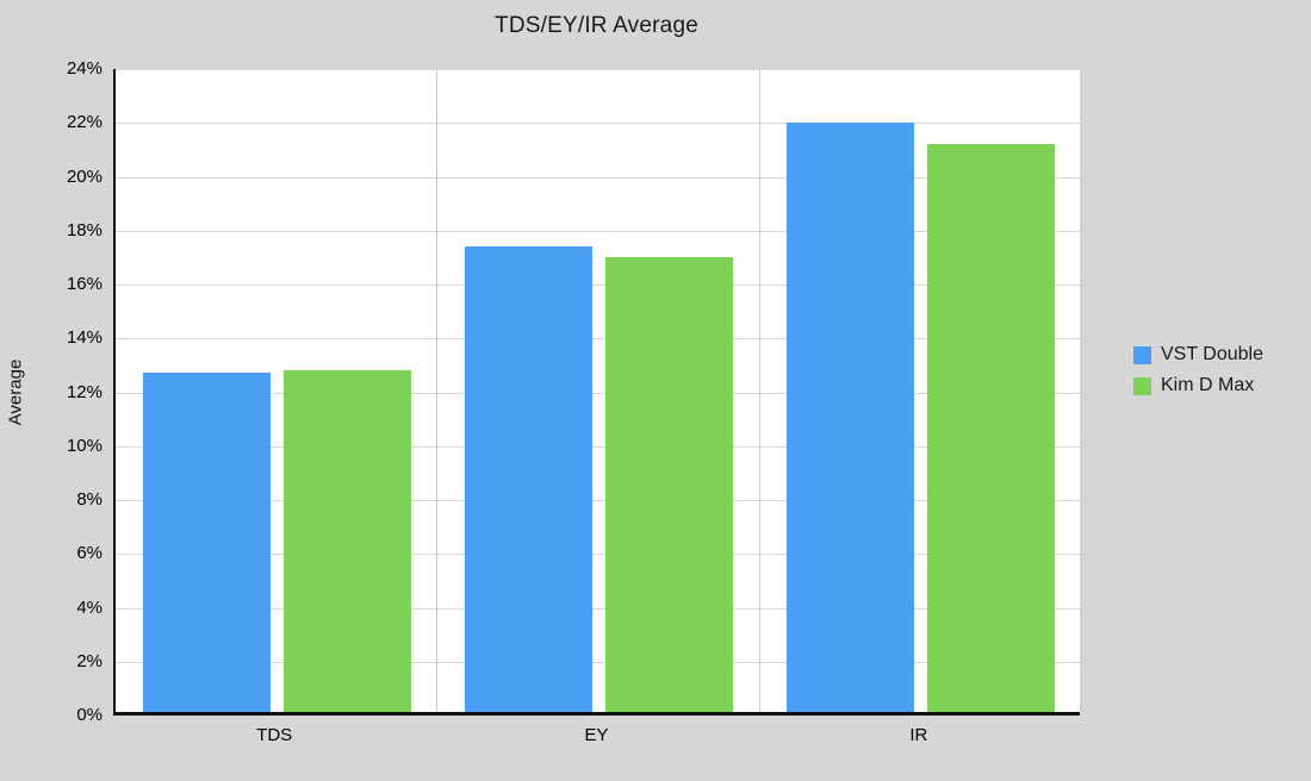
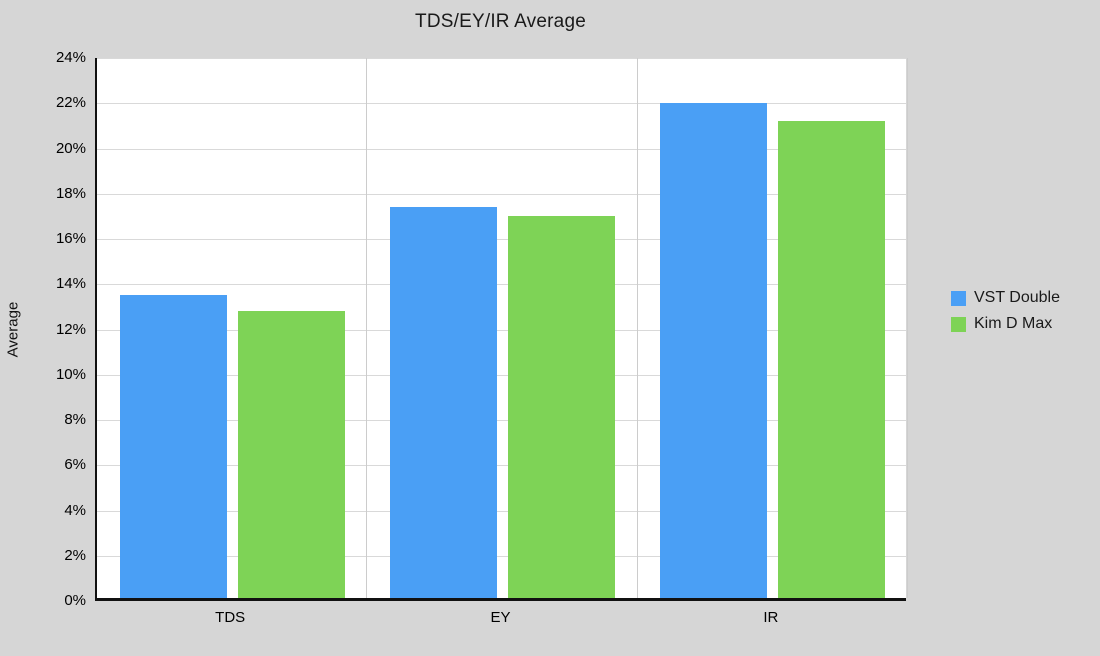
VST Double/TDS: 12.6% -> 13.4%
